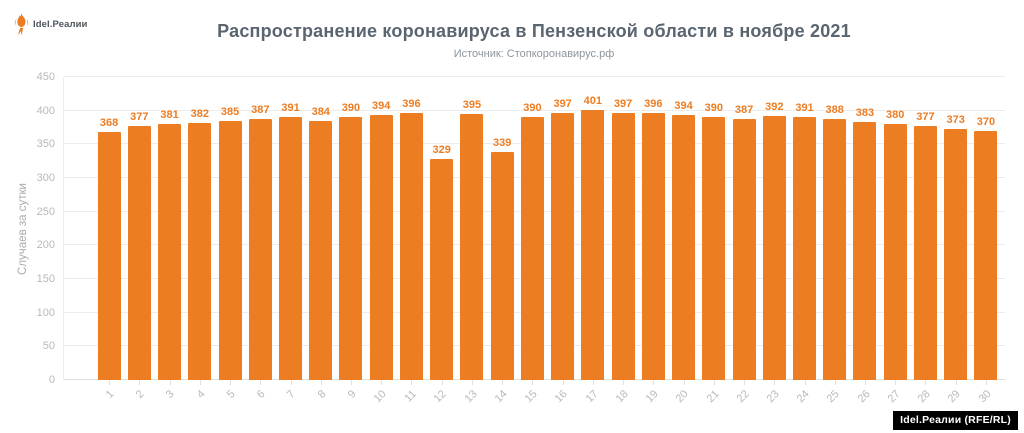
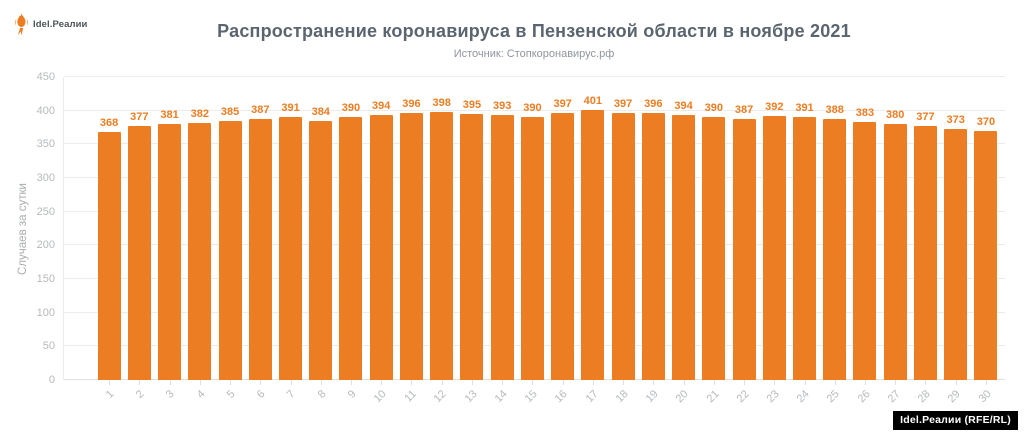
12: 329 -> 398
14: 339 -> 393
